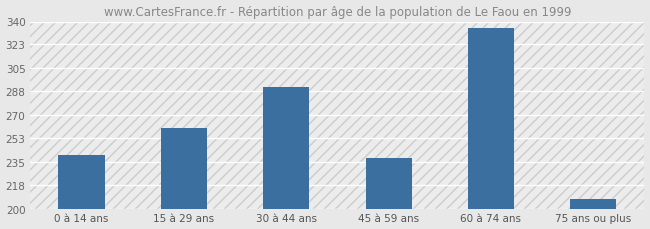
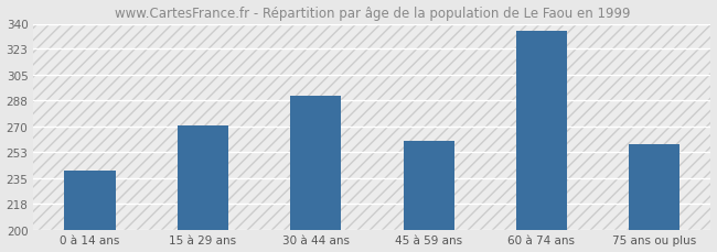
15 à 29 ans: 260 -> 271
45 à 59 ans: 238 -> 260
75 ans ou plus: 207 -> 258
